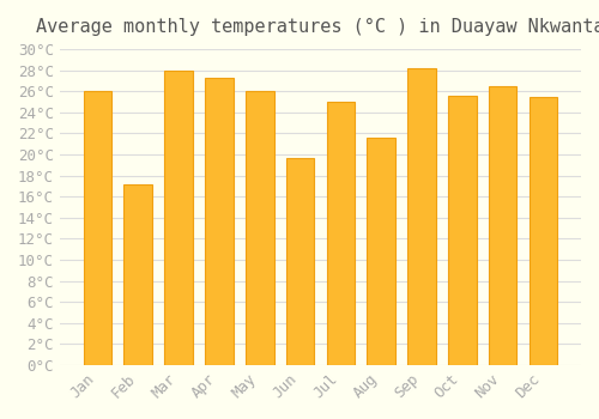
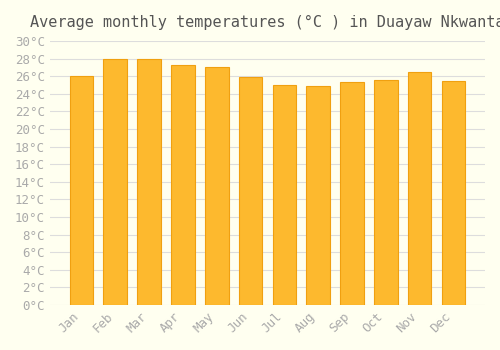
Feb: 17.2°C -> 28.0°C
May: 26.0°C -> 27.0°C
Jun: 19.6°C -> 25.9°C
Aug: 21.6°C -> 24.9°C
Sep: 28.2°C -> 25.3°C
